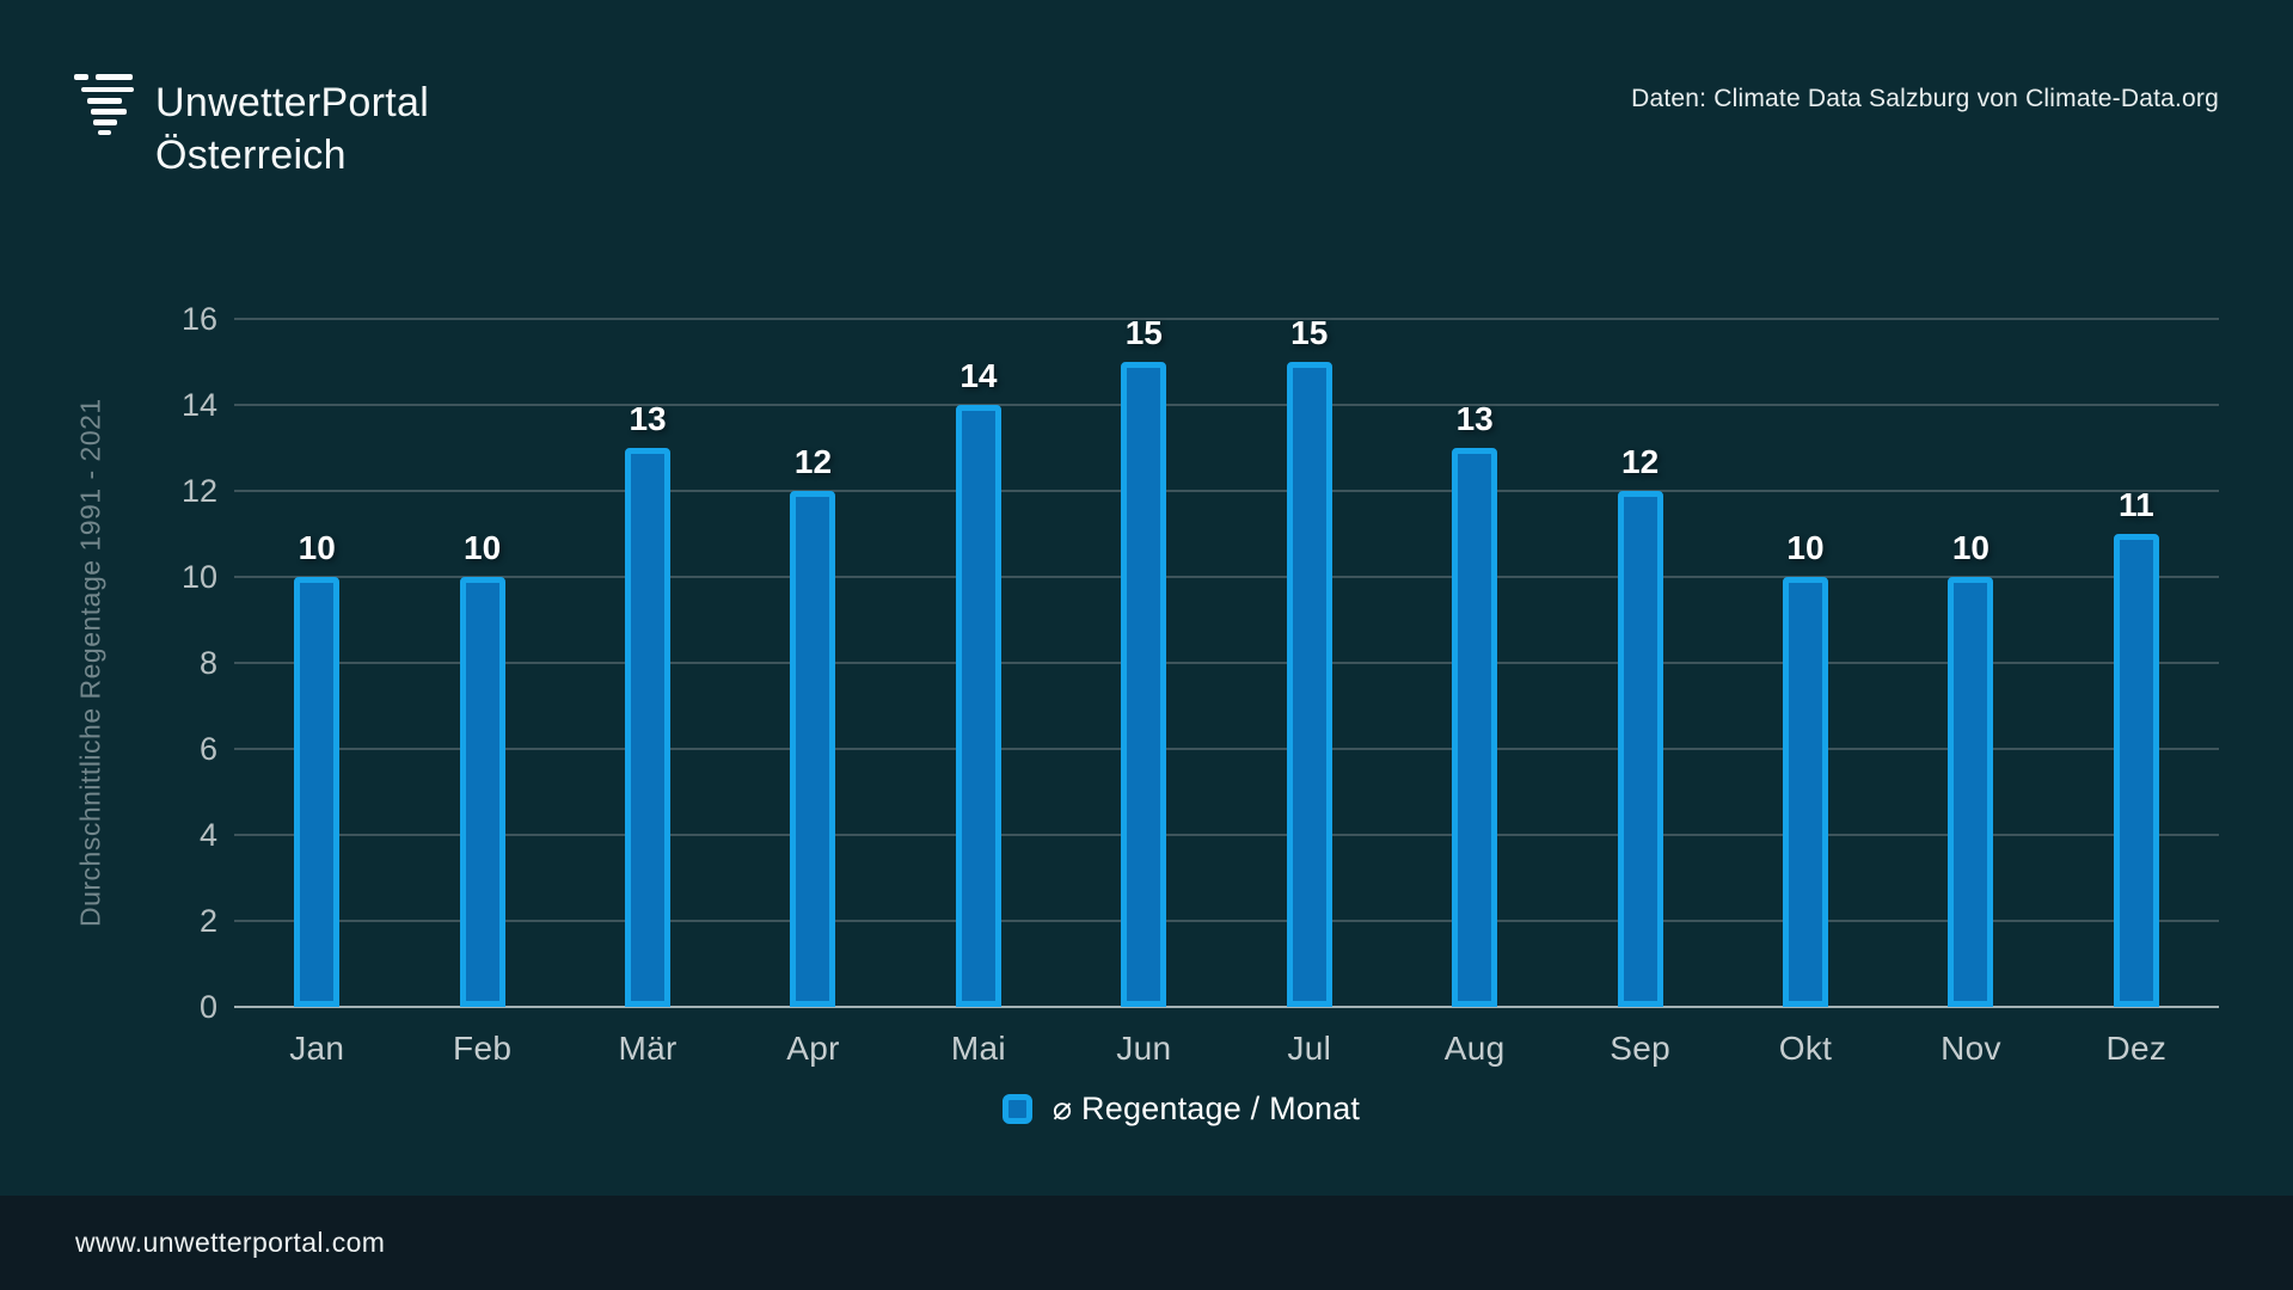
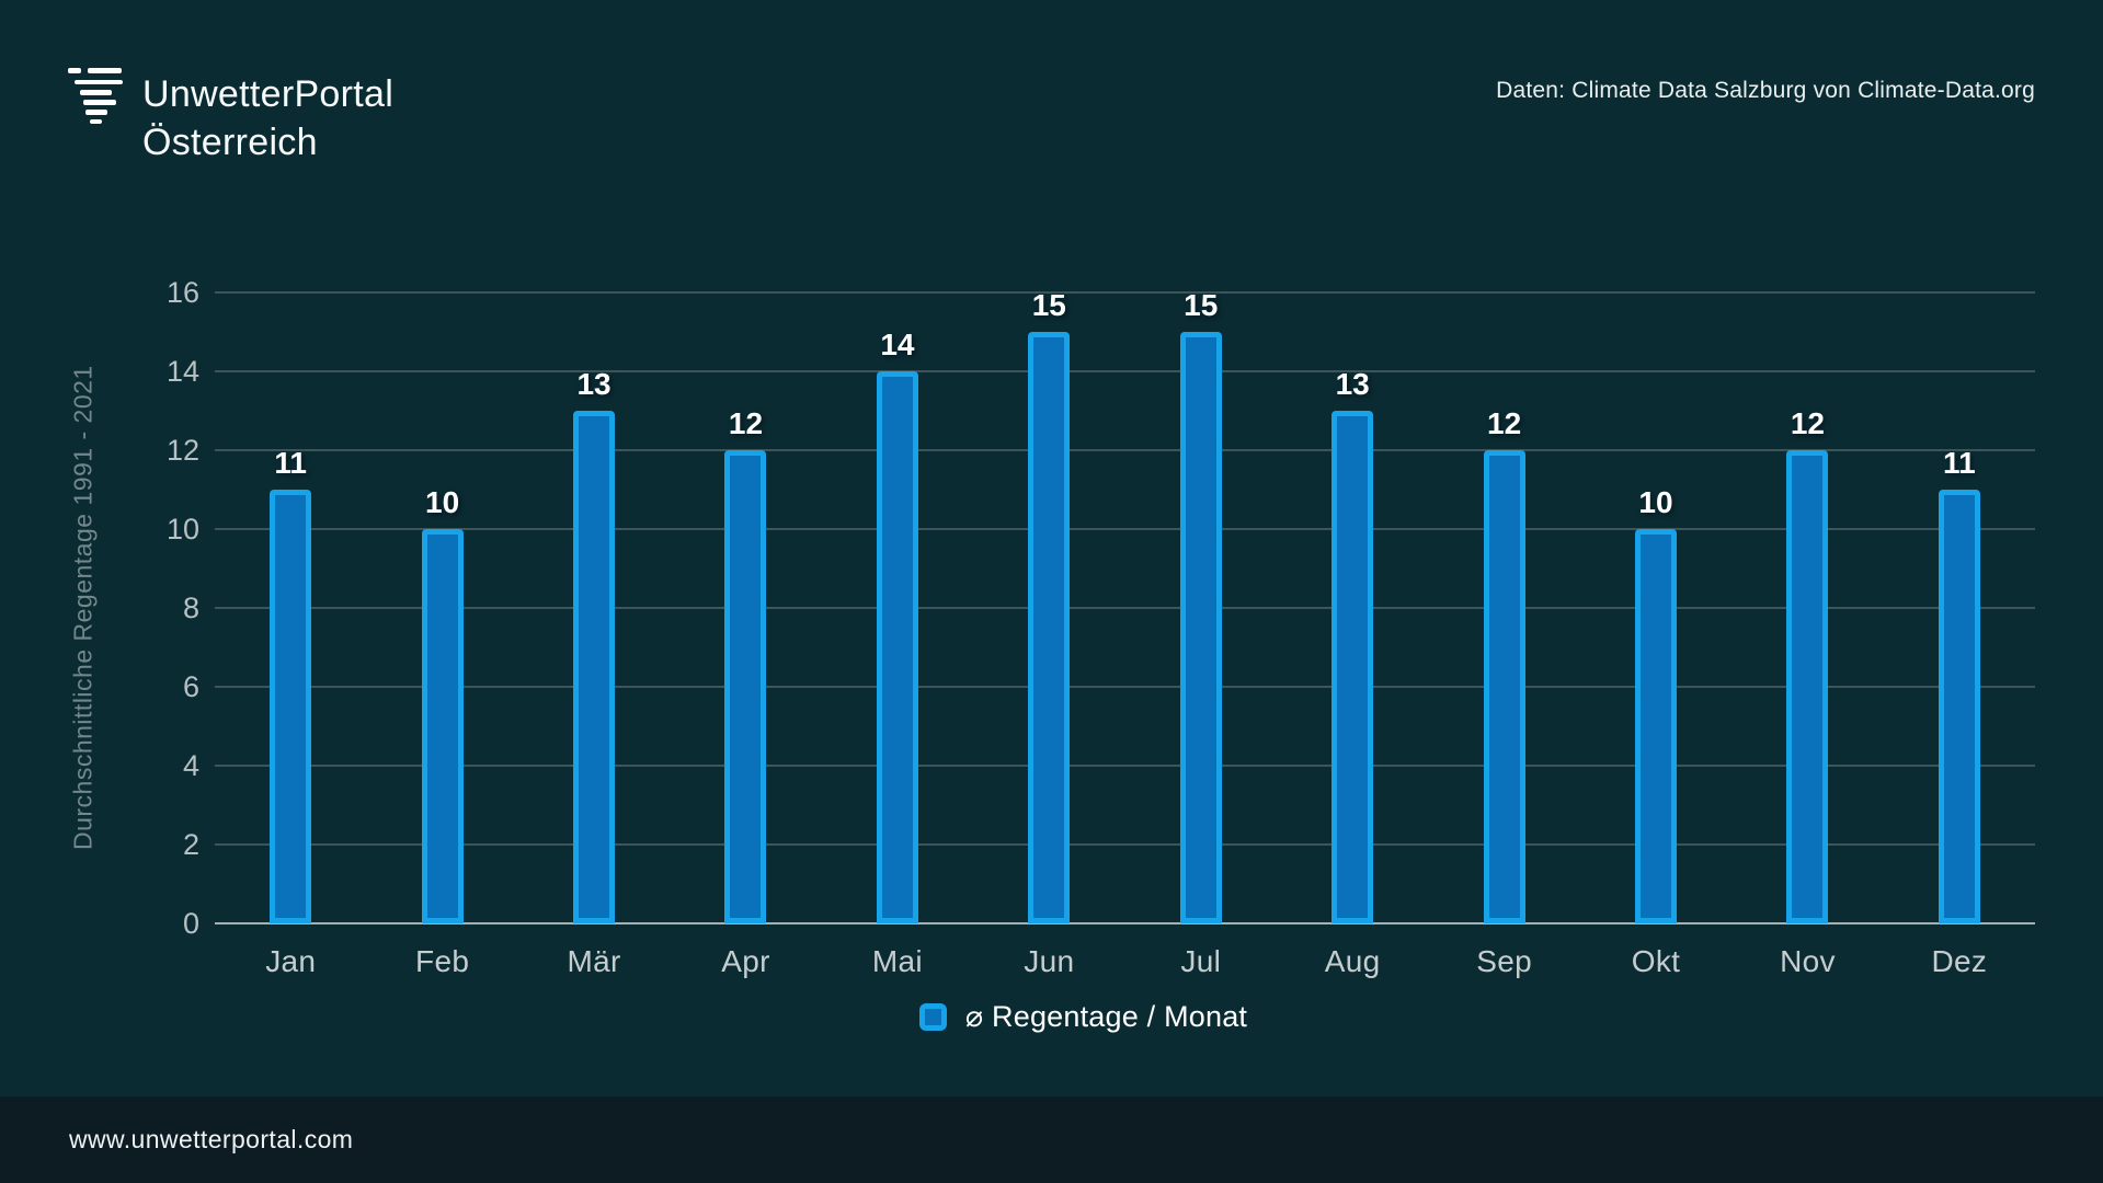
Jan: 10 -> 11
Nov: 10 -> 12
